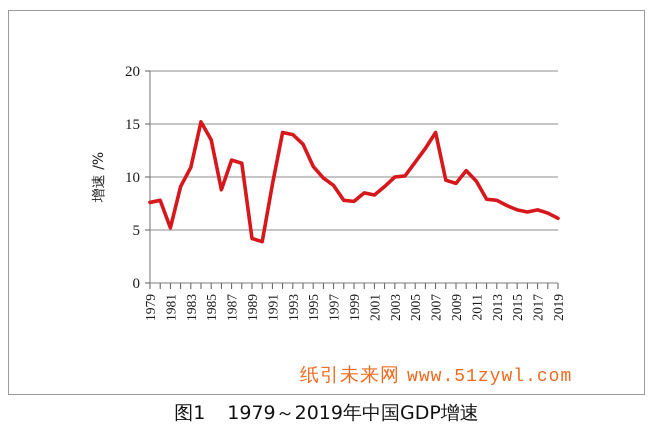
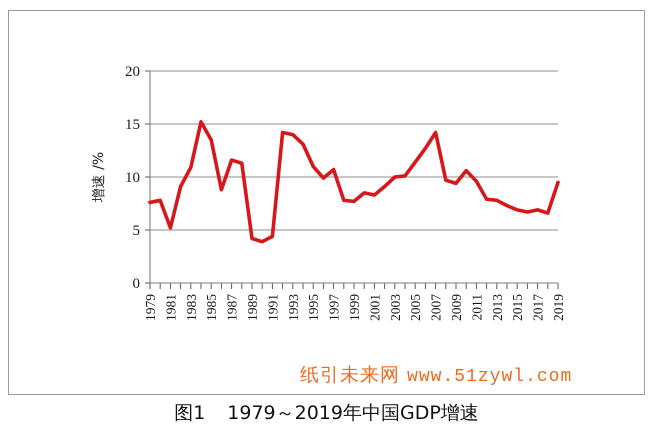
1991: 9.3 -> 4.4
1997: 9.2 -> 10.7
2019: 6.1 -> 9.5
